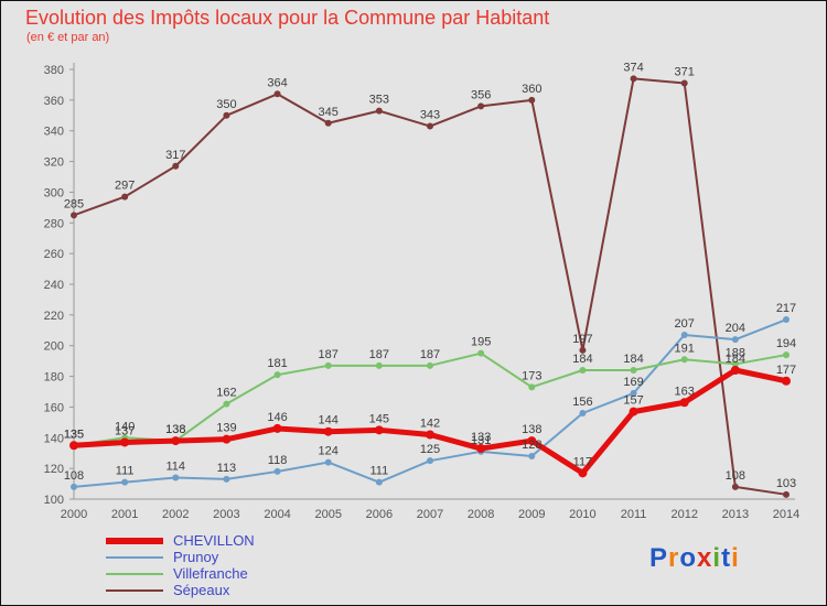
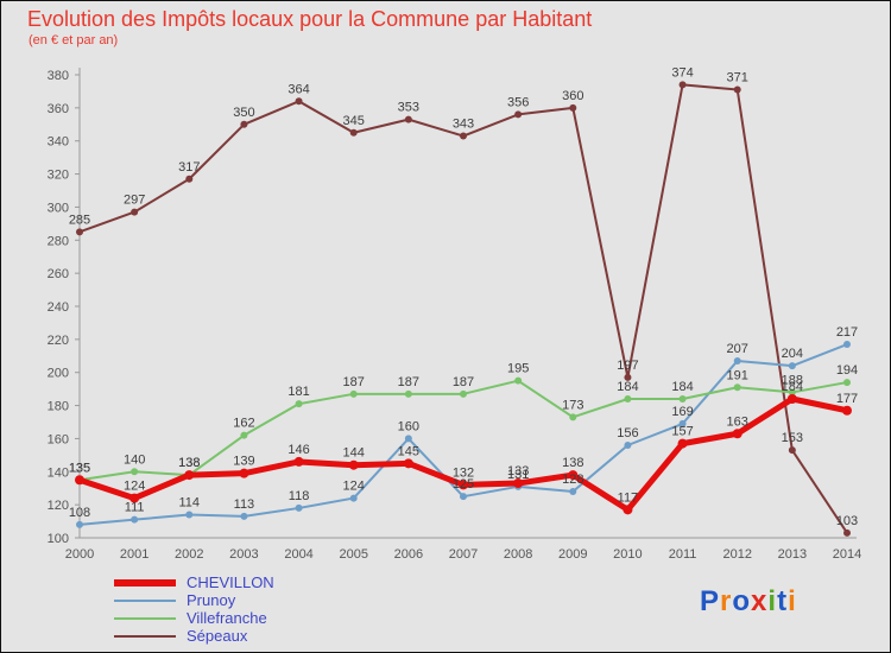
CHEVILLON/2001: 137 -> 124
Prunoy/2006: 111 -> 160
CHEVILLON/2007: 142 -> 132
Sépeaux/2013: 108 -> 153
